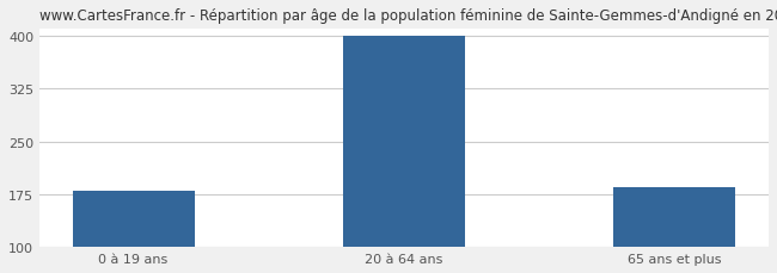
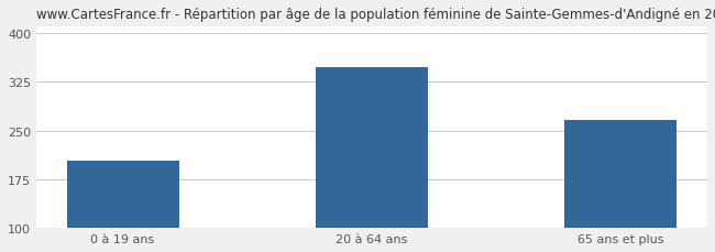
0 à 19 ans: 180 -> 204
20 à 64 ans: 400 -> 348
65 ans et plus: 185 -> 266
